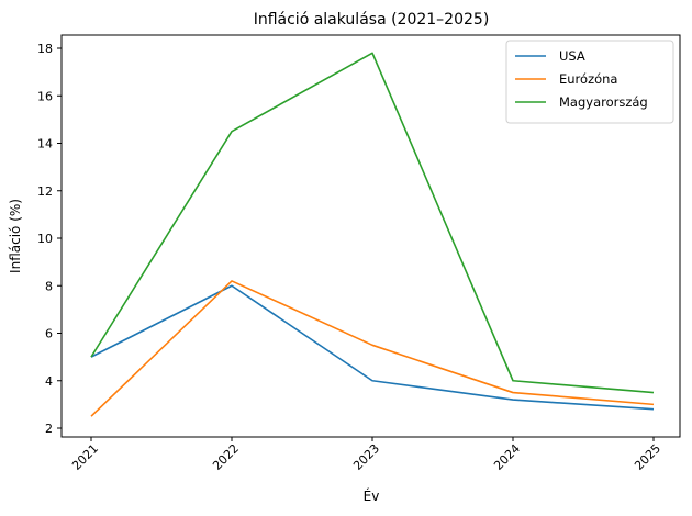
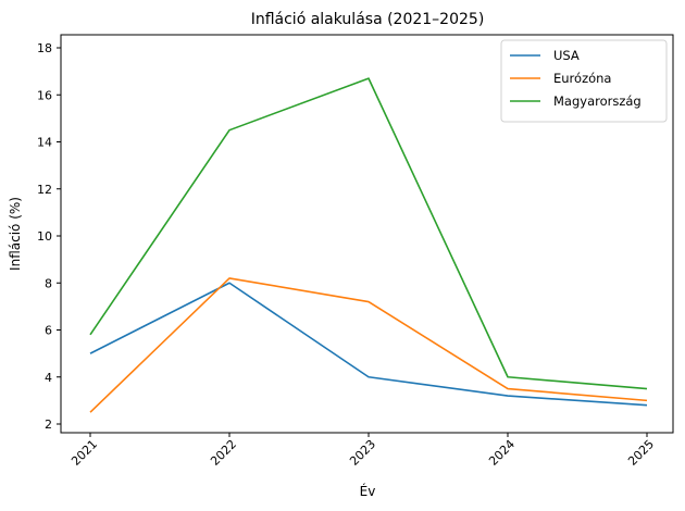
Magyarország/2021: 5.0 -> 5.8
Eurózóna/2023: 5.5 -> 7.2
Magyarország/2023: 17.8 -> 16.7
